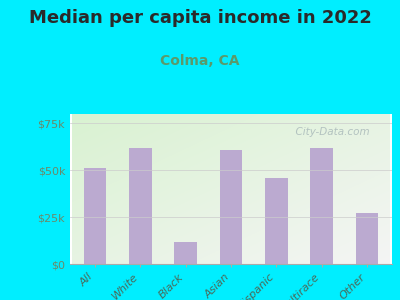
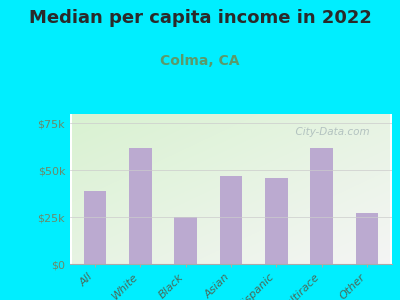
All: $51k -> $39k
Black: $12k -> $25k
Asian: $61k -> $47k
